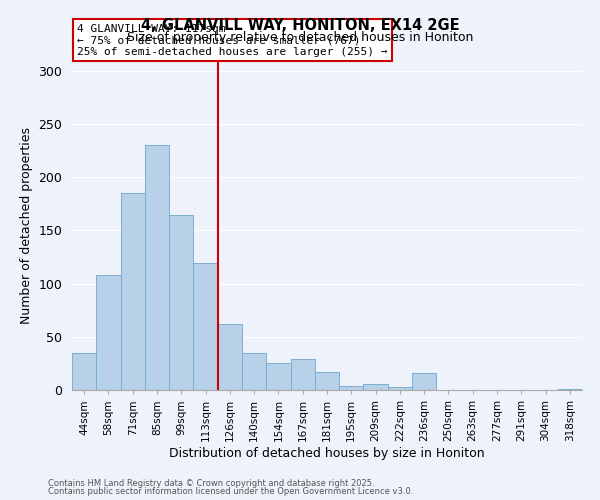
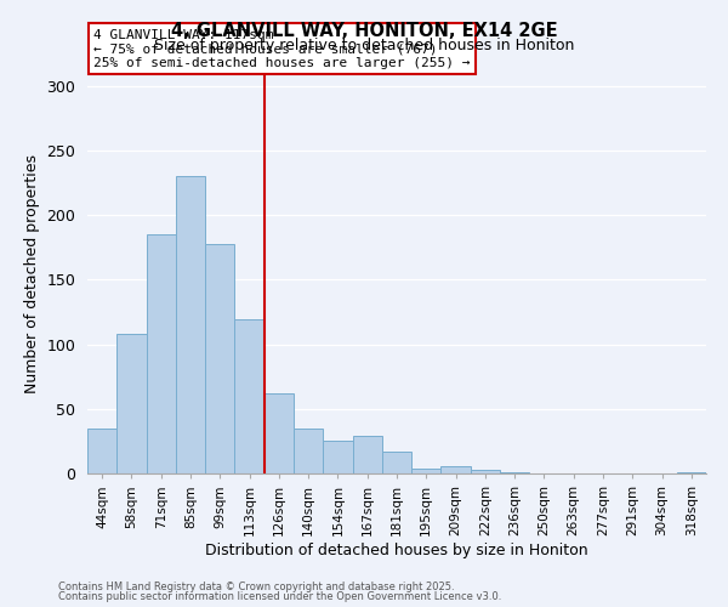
99sqm: 164 -> 178
236sqm: 16 -> 1
